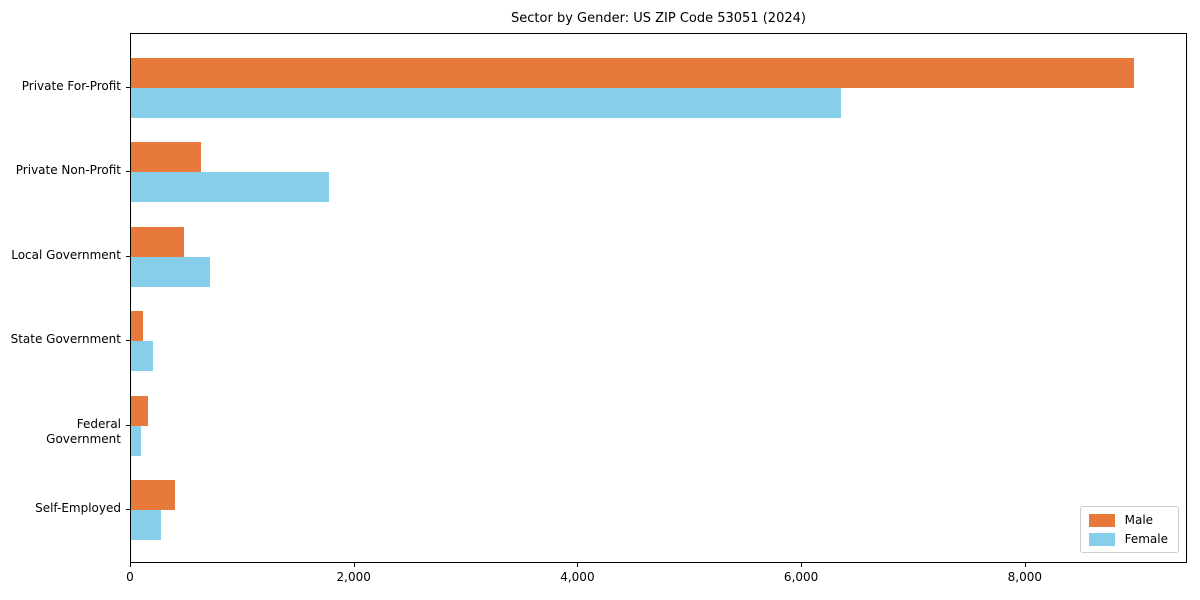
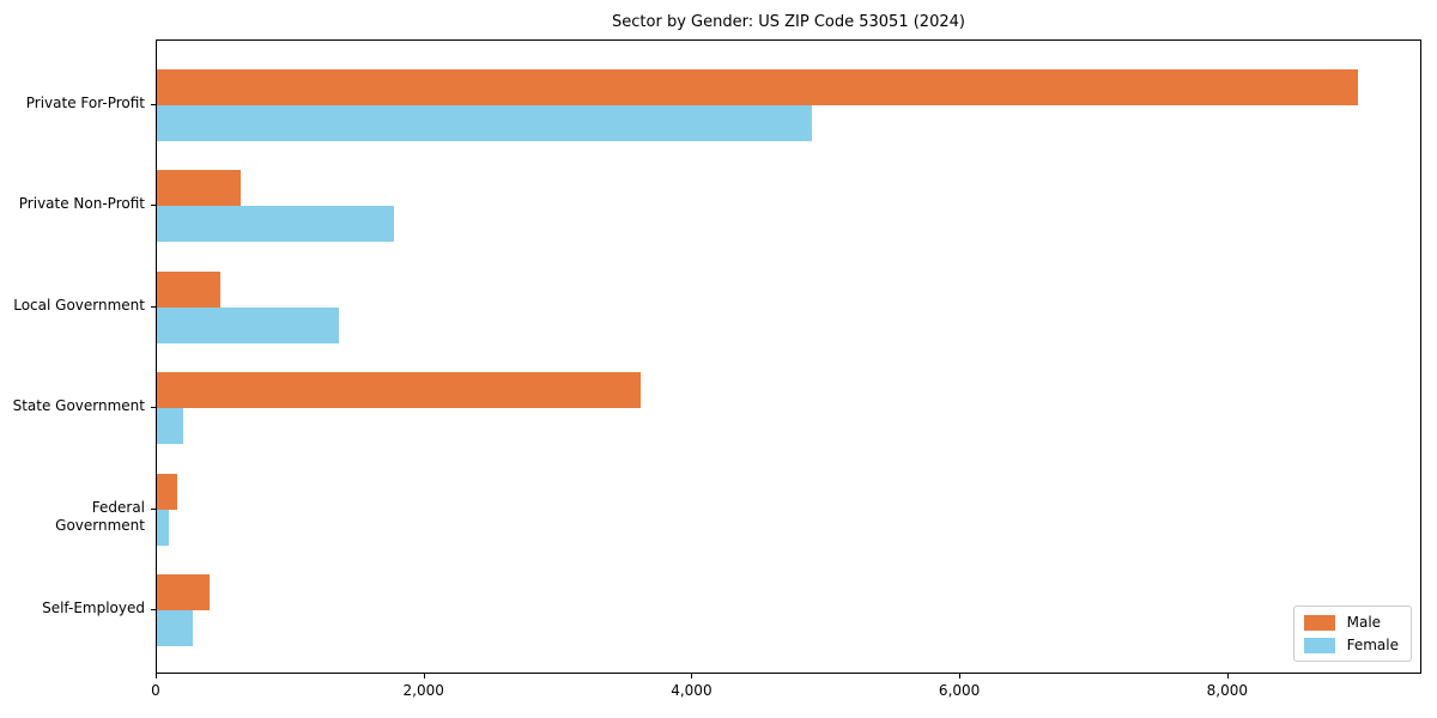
Female/Private For-Profit: 6360 -> 4900
Female/Local Government: 700 -> 1360
Male/State Government: 100 -> 3620
